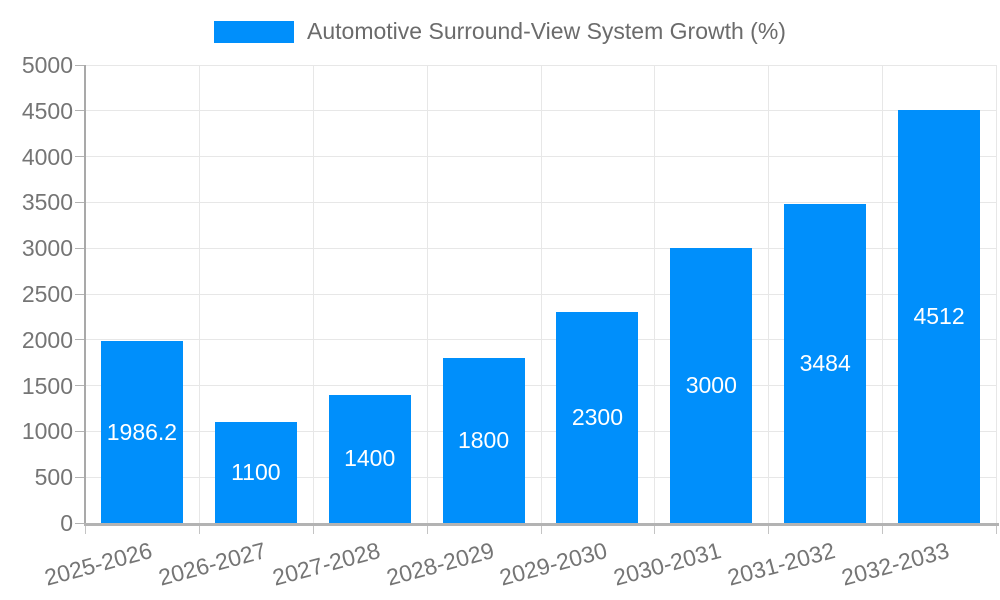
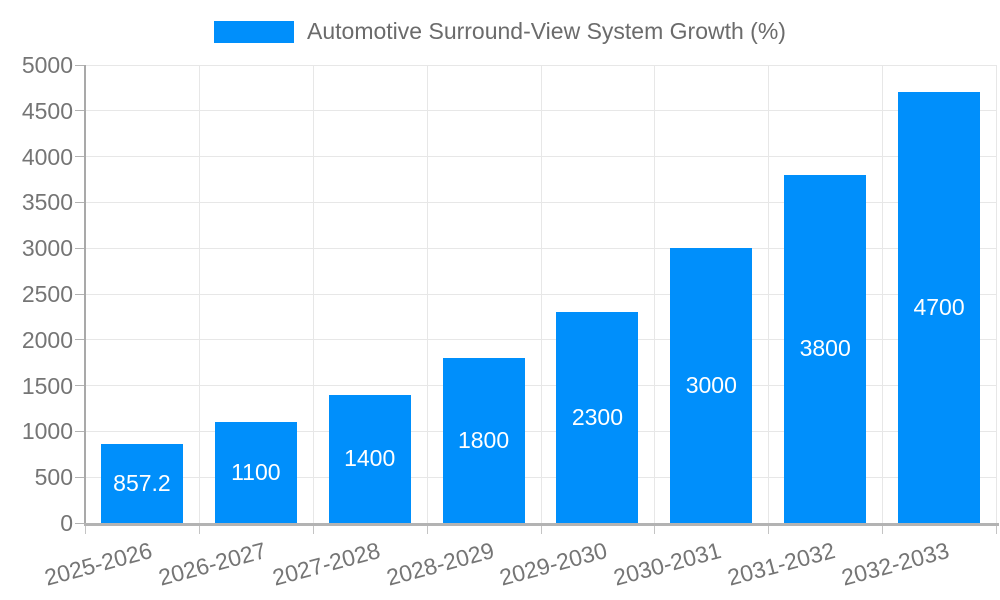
2025-2026: 1986.2 -> 857.2
2031-2032: 3484 -> 3800
2032-2033: 4512 -> 4700
